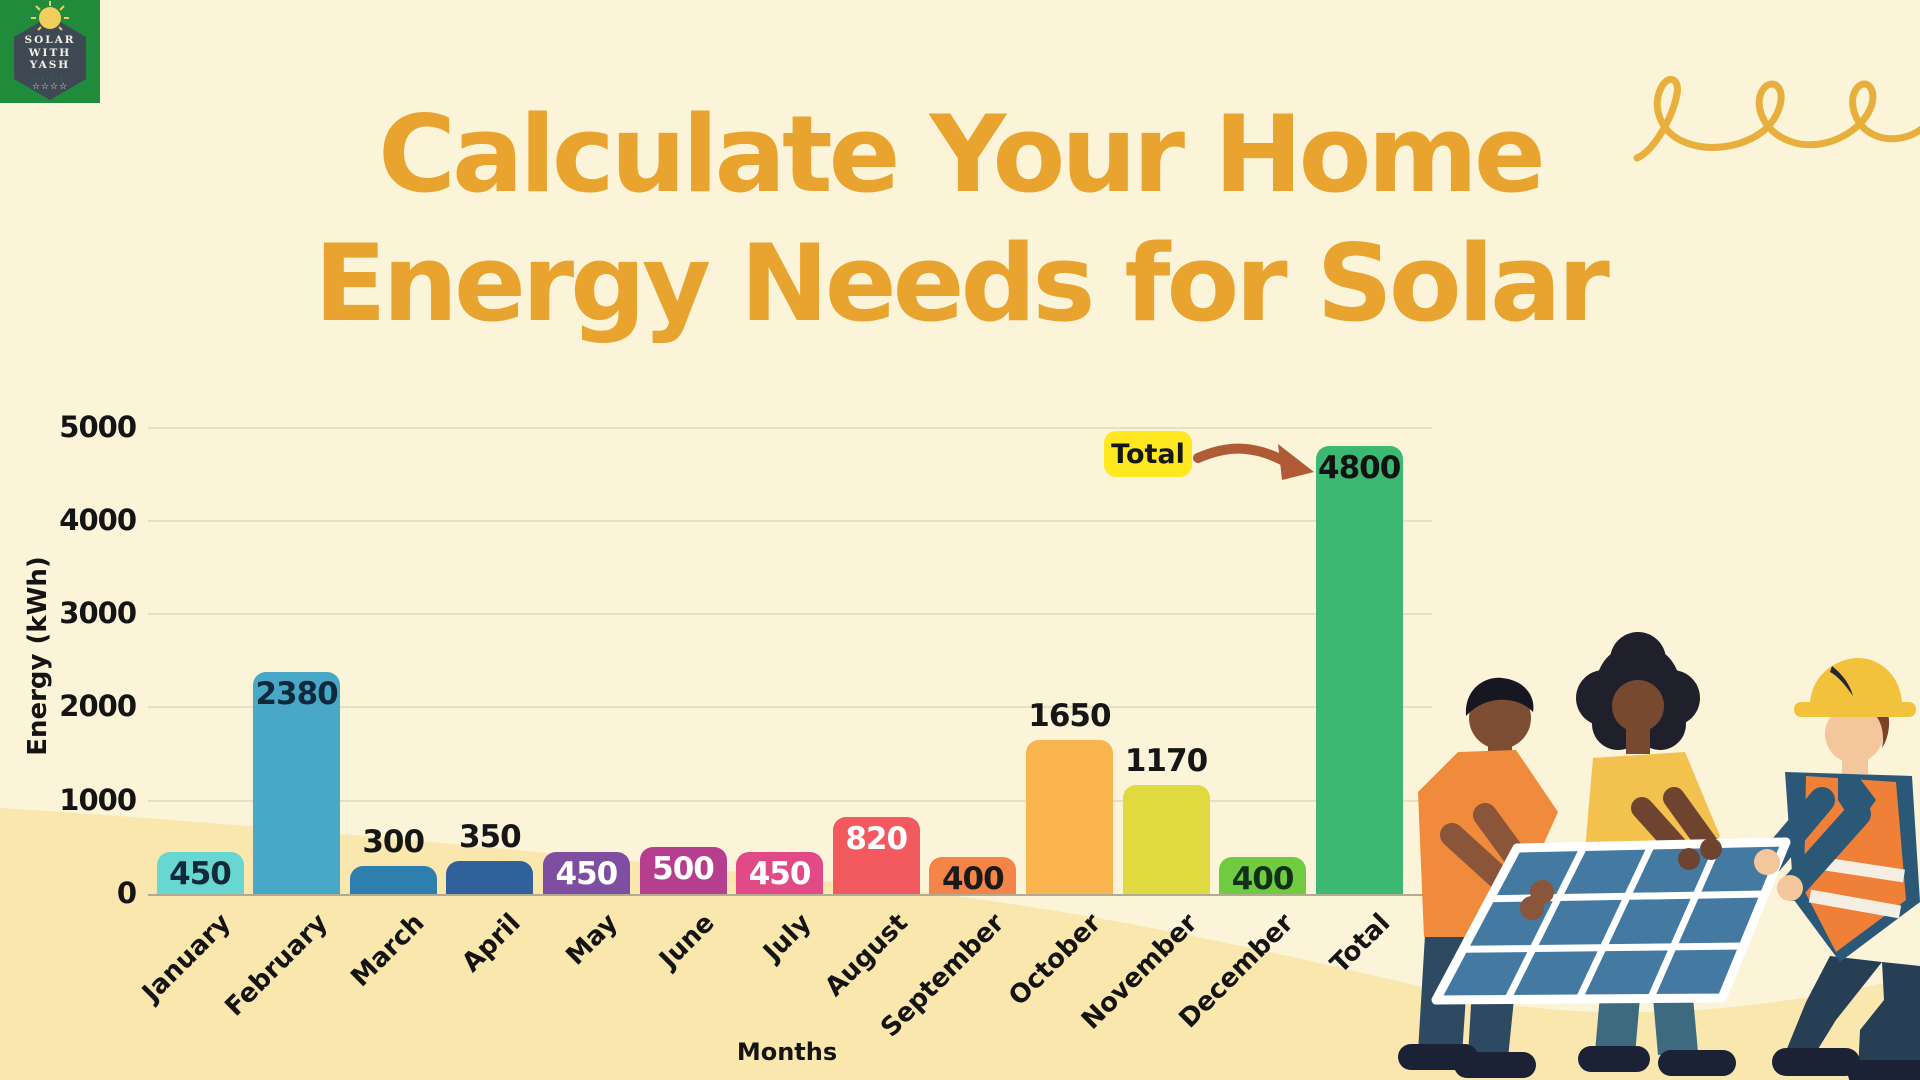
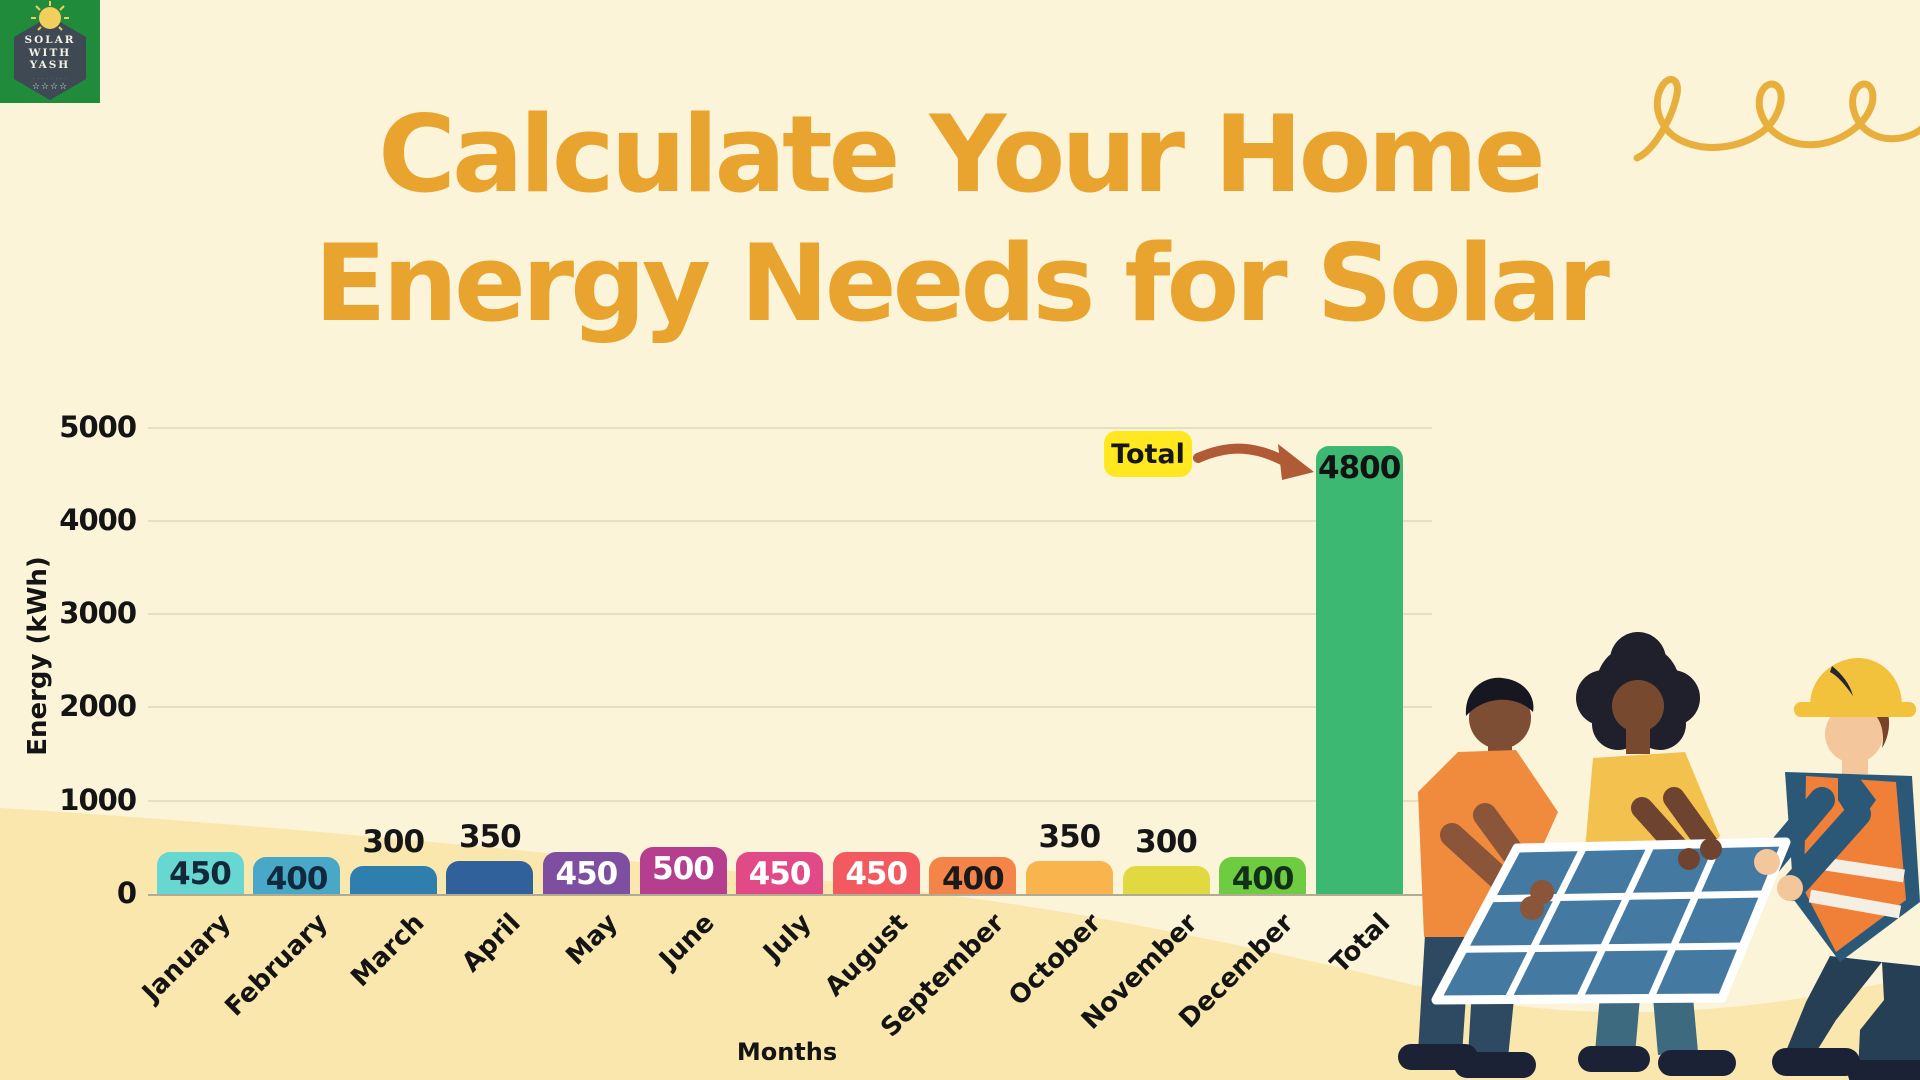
February: 2380 -> 400
August: 820 -> 450
October: 1650 -> 350
November: 1170 -> 300
